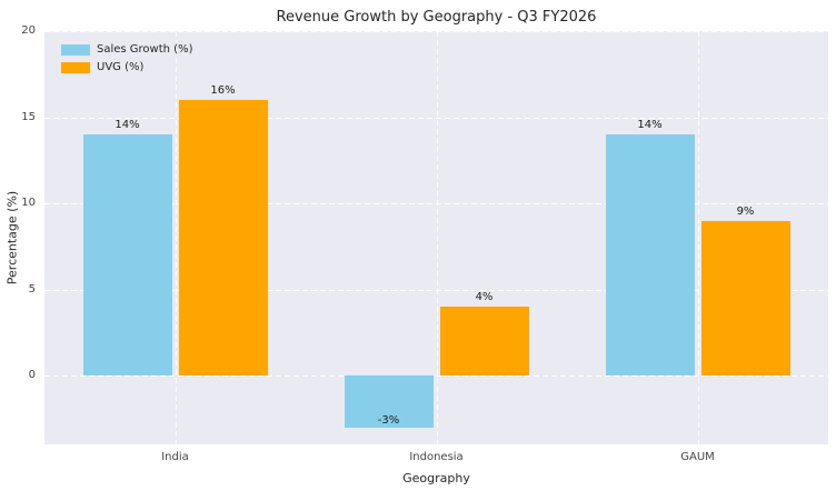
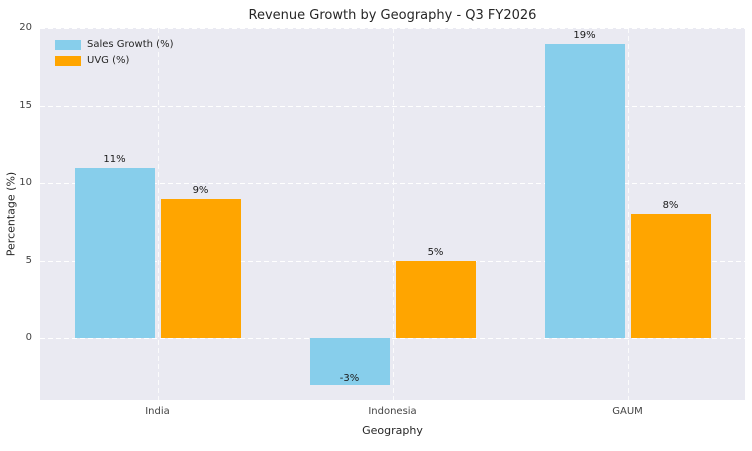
Sales Growth (%)/India: 14% -> 11%
UVG (%)/India: 16% -> 9%
UVG (%)/Indonesia: 4% -> 5%
Sales Growth (%)/GAUM: 14% -> 19%
UVG (%)/GAUM: 9% -> 8%
